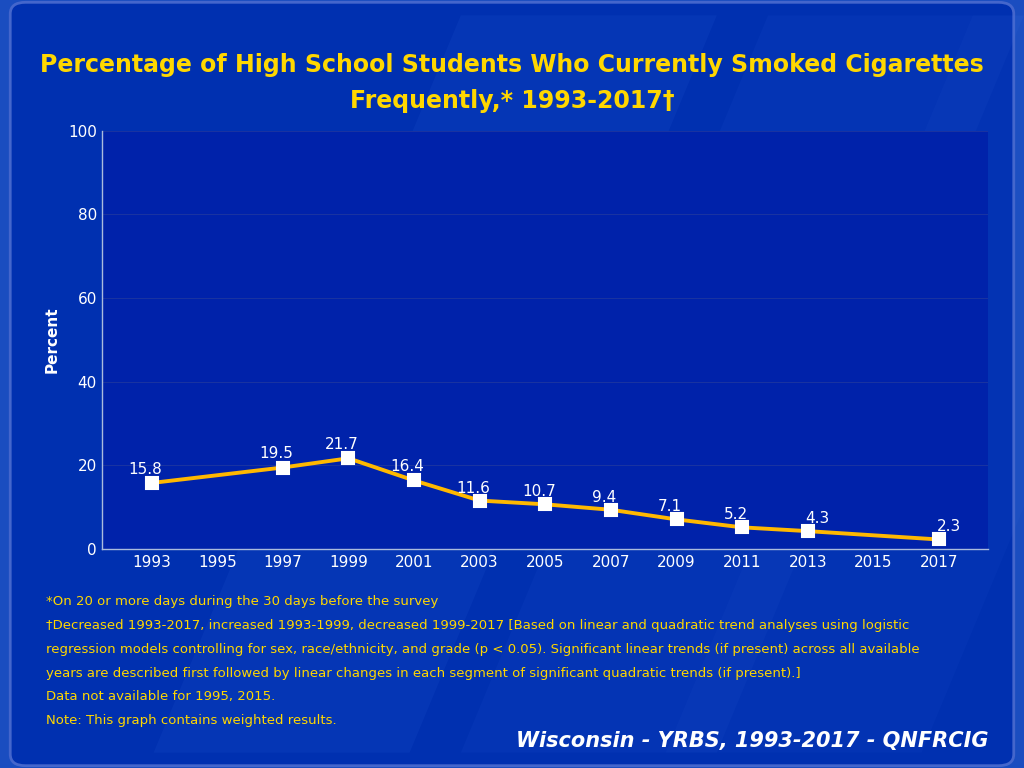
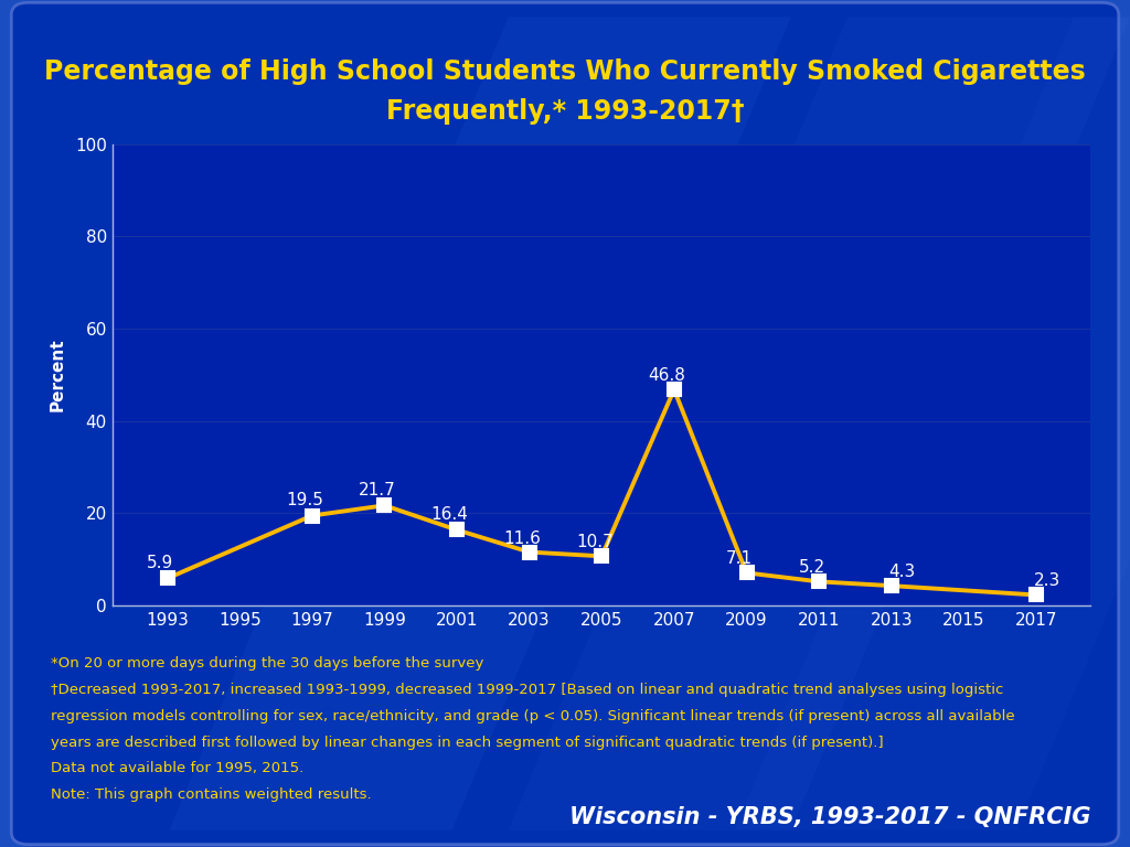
1993: 15.8 -> 5.9
2007: 9.4 -> 46.8
